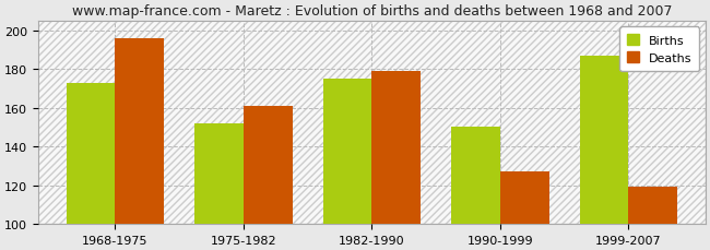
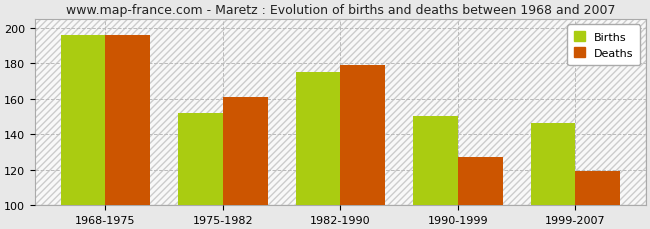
Births/1968-1975: 173 -> 196
Births/1999-2007: 187 -> 146
